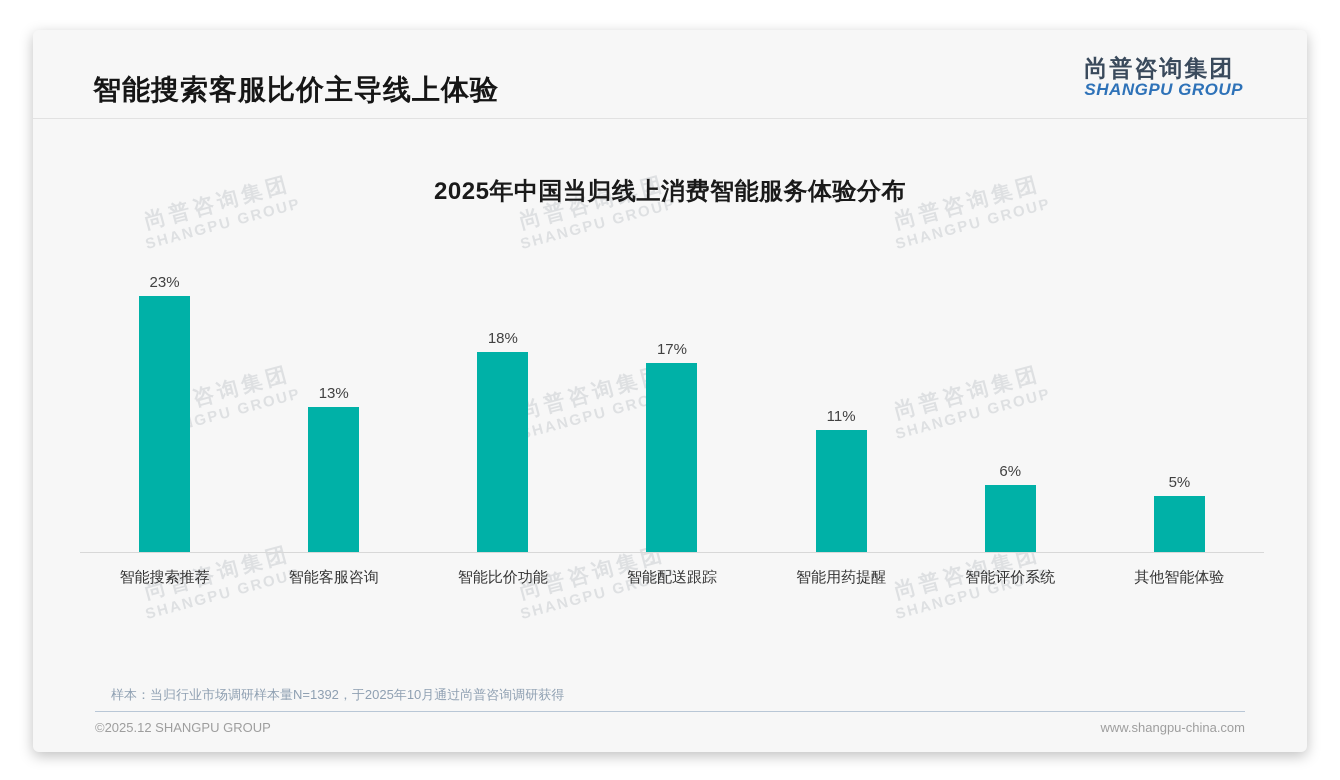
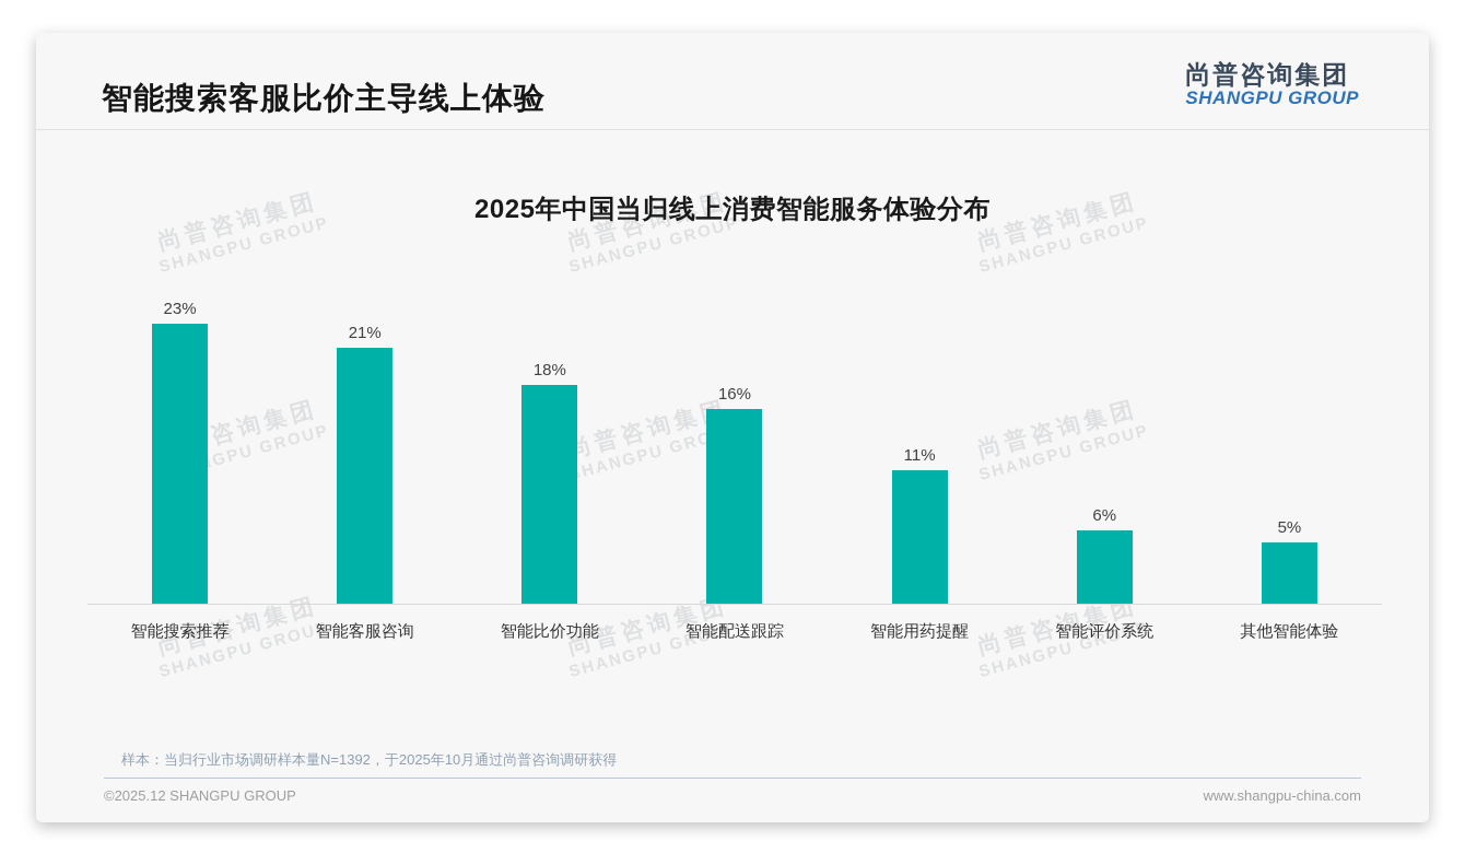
智能客服咨询: 13% -> 21%
智能配送跟踪: 17% -> 16%
